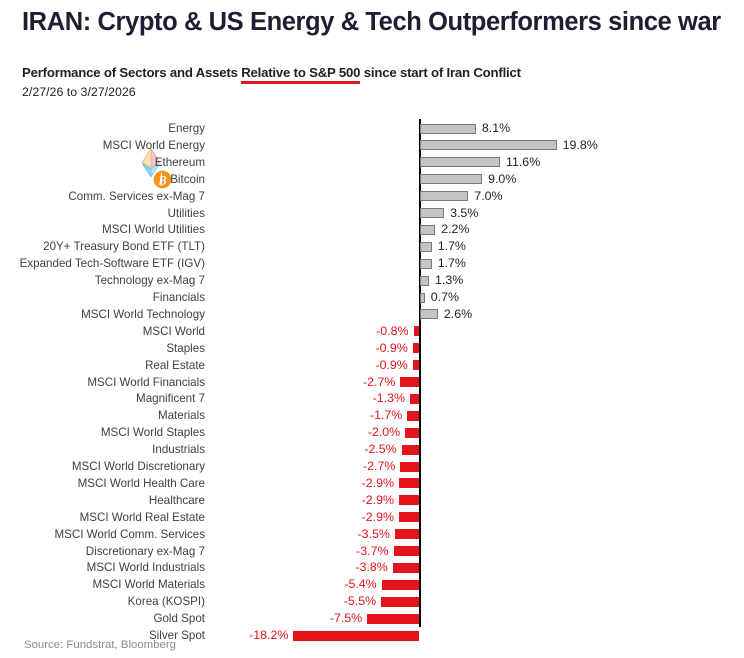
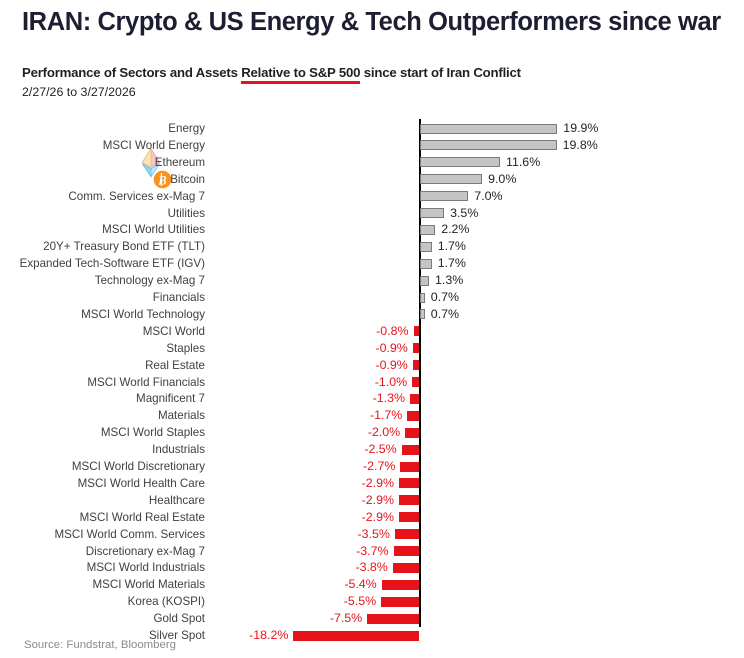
Energy: 8.1% -> 19.9%
MSCI World Technology: 2.6% -> 0.7%
MSCI World Financials: -2.7% -> -1.0%
